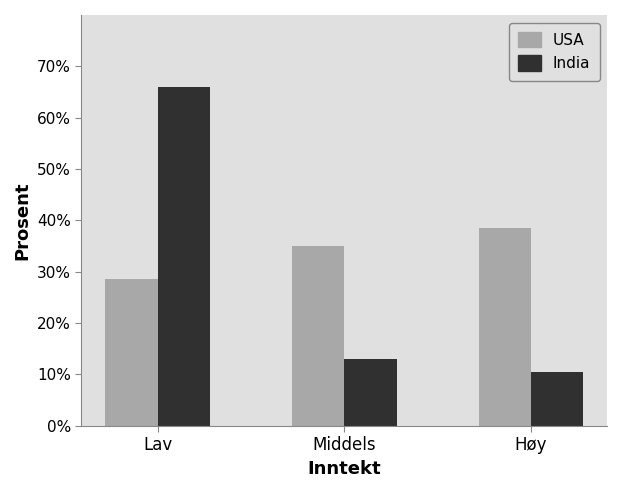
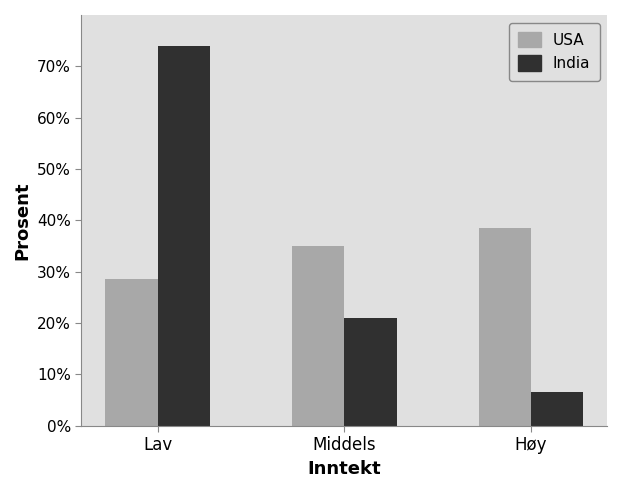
India/Lav: 66.0% -> 74.0%
India/Middels: 13.0% -> 21.0%
India/Høy: 10.4% -> 6.5%
